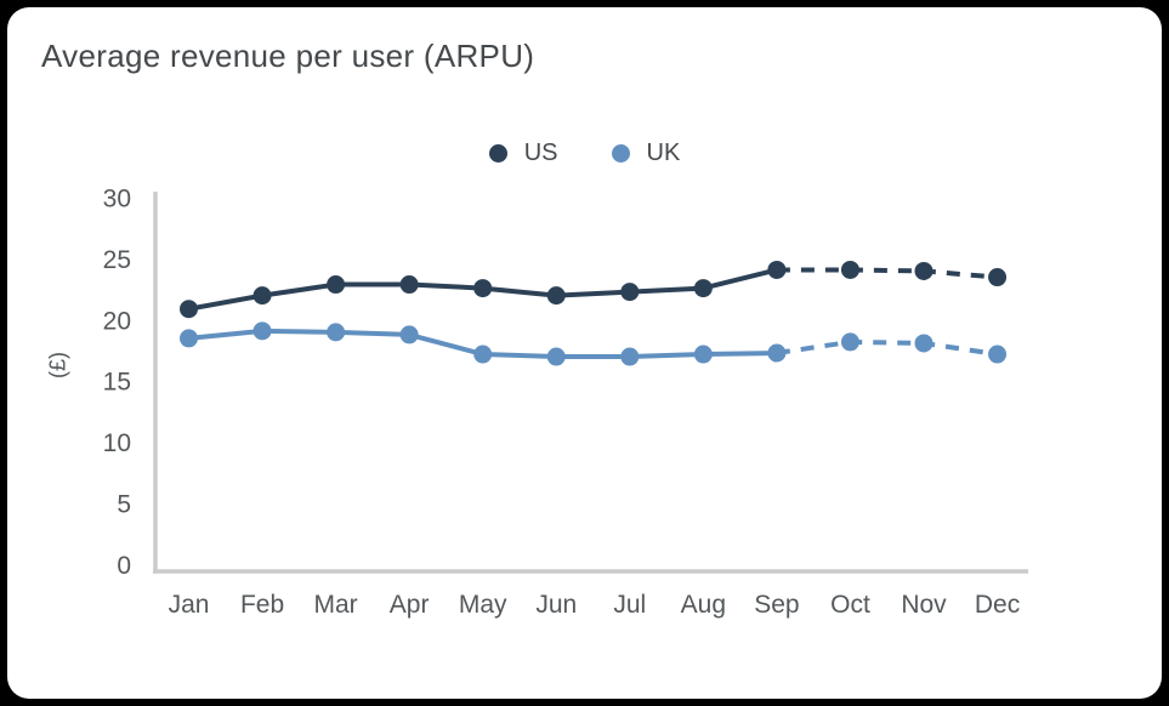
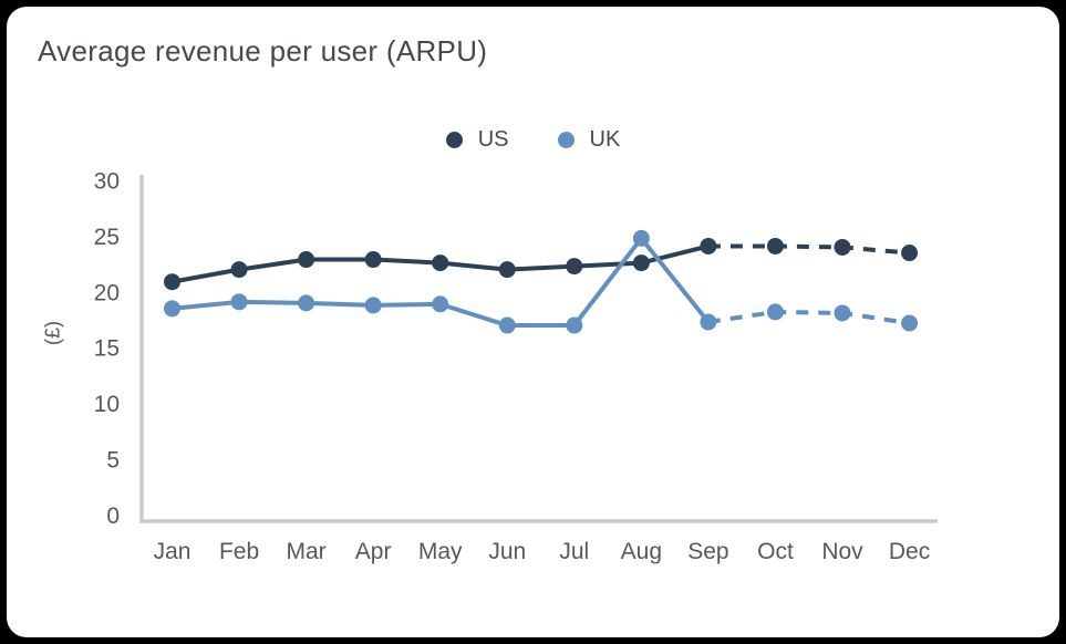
UK/May: 17.3 -> 19.0
UK/Aug: 17.3 -> 24.9
